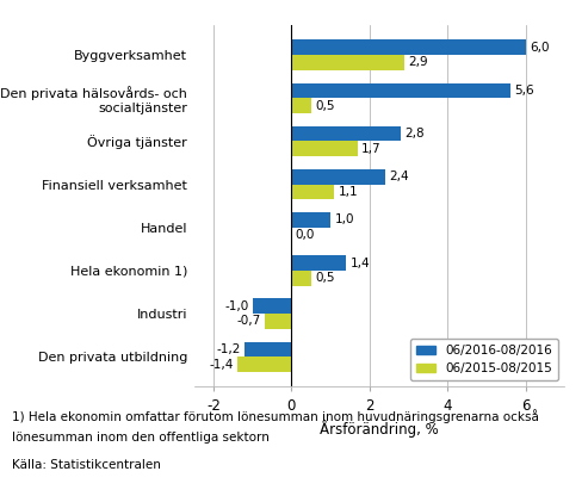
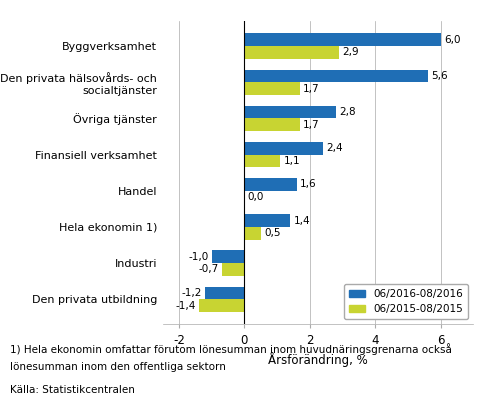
06/2015-08/2015/Den privata hälsovårds- och socialtjänster: 0,5 -> 1,7
06/2016-08/2016/Handel: 1,0 -> 1,6
